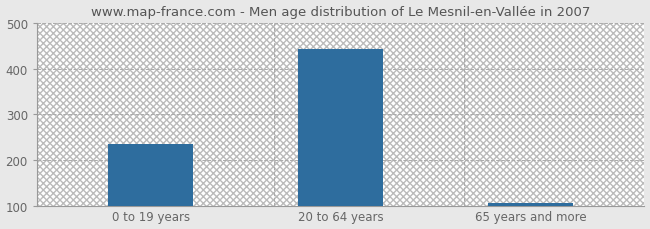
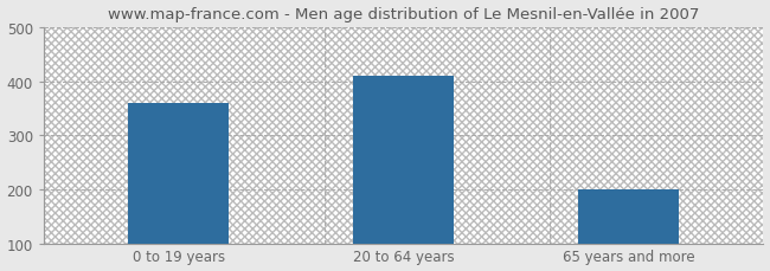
0 to 19 years: 235 -> 360
20 to 64 years: 442 -> 410
65 years and more: 106 -> 200
